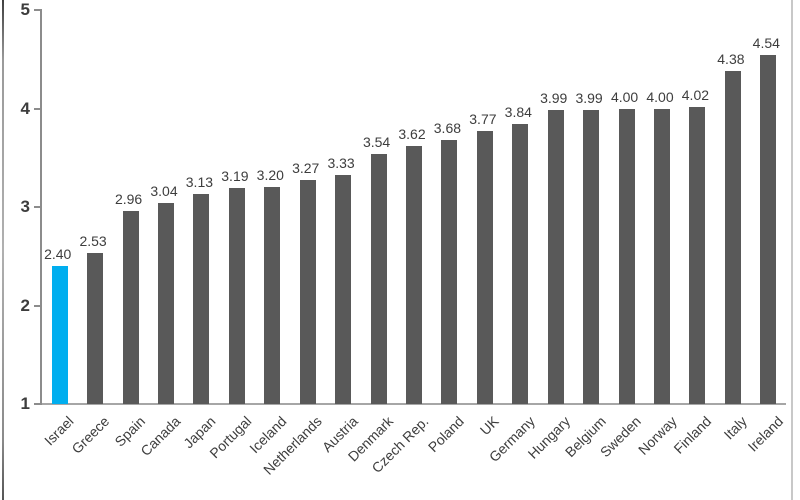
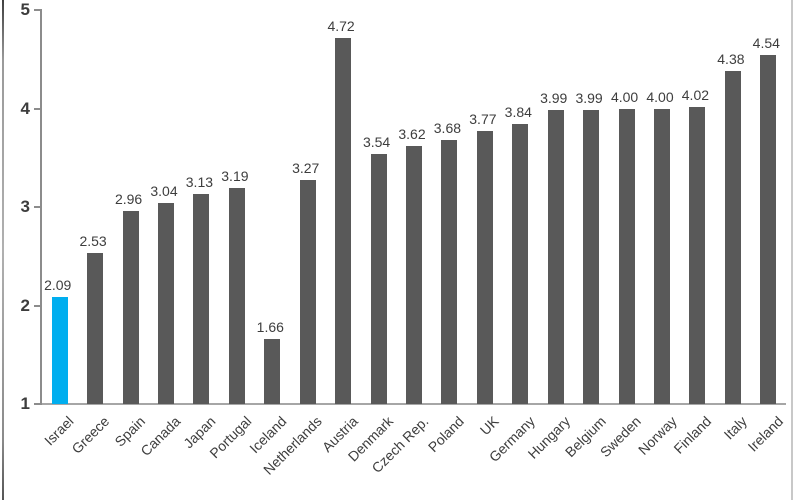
Israel: 2.40 -> 2.09
Iceland: 3.20 -> 1.66
Austria: 3.33 -> 4.72
